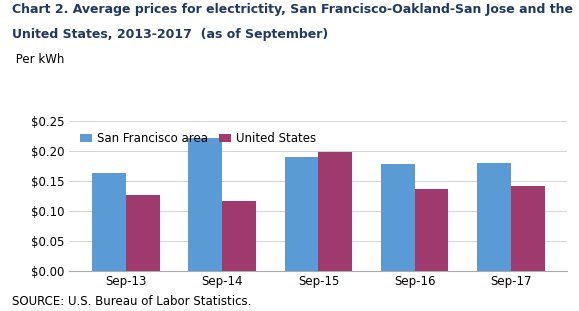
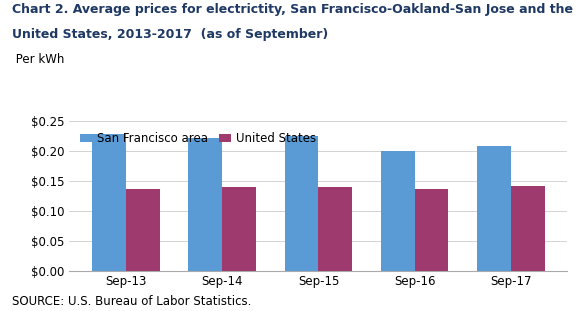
San Francisco area/Sep-13: $0.164 -> $0.228
United States/Sep-13: $0.126 -> $0.136
United States/Sep-14: $0.116 -> $0.140
San Francisco area/Sep-15: $0.190 -> $0.226
United States/Sep-15: $0.198 -> $0.140
San Francisco area/Sep-16: $0.178 -> $0.200
San Francisco area/Sep-17: $0.180 -> $0.209
